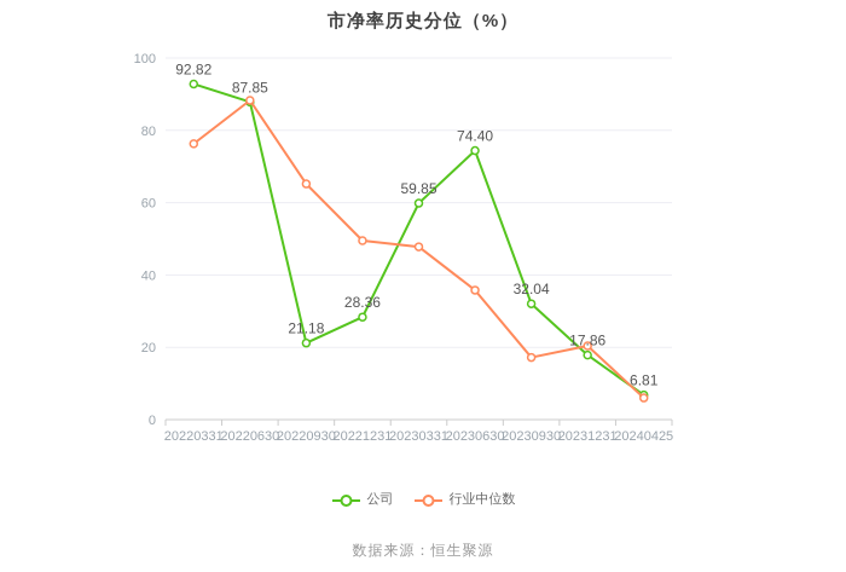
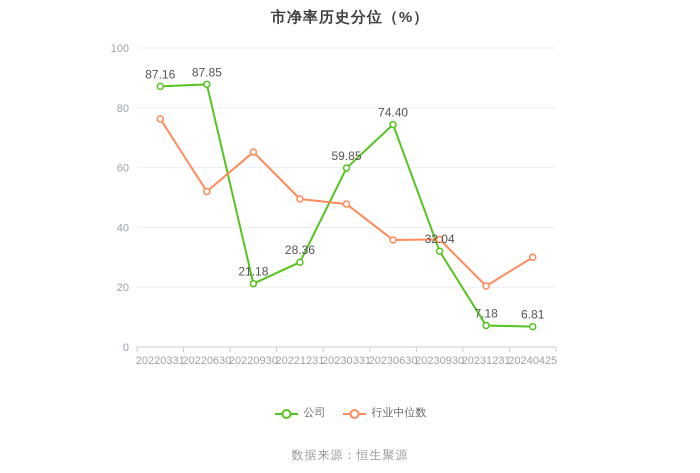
公司/20220331: 92.82 -> 87.16
行业中位数/20220630: 88 -> 52
行业中位数/20230930: 17 -> 36
公司/20231231: 17.86 -> 7.18
行业中位数/20240425: 6 -> 30
